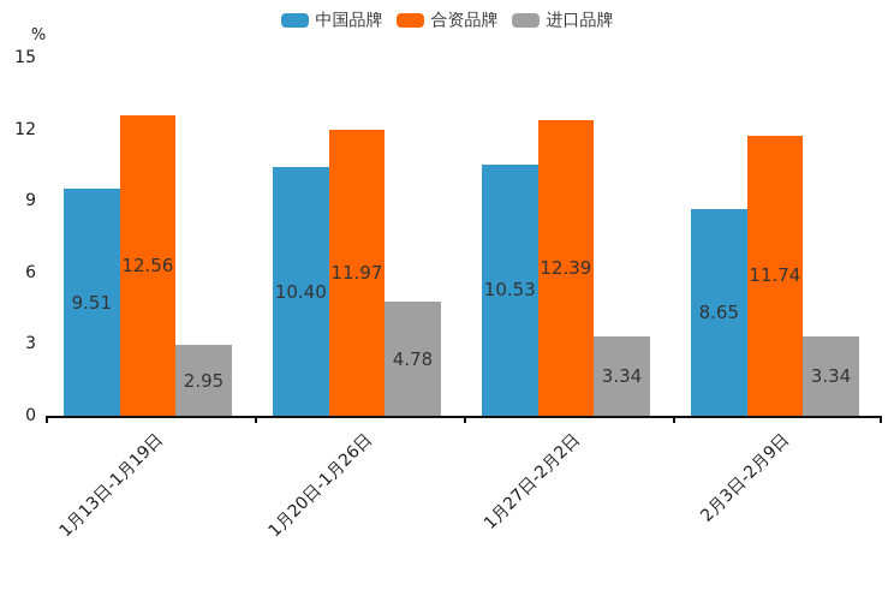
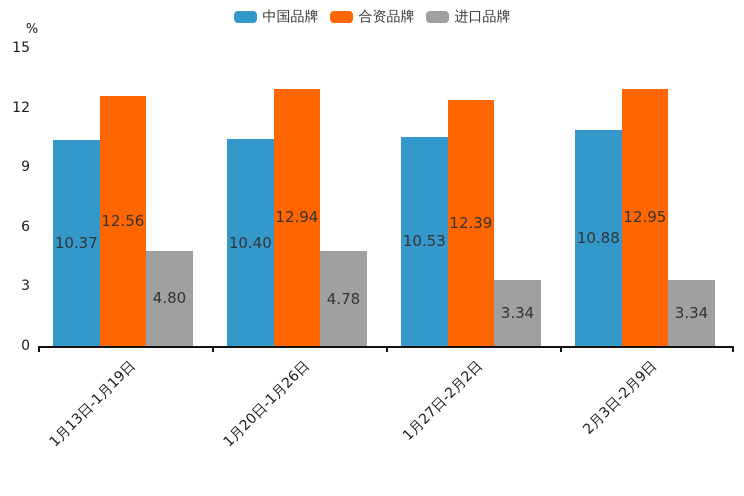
中国品牌/1月13日-1月19日: 9.51 -> 10.37
进口品牌/1月13日-1月19日: 2.95 -> 4.80
合资品牌/1月20日-1月26日: 11.97 -> 12.94
中国品牌/2月3日-2月9日: 8.65 -> 10.88
合资品牌/2月3日-2月9日: 11.74 -> 12.95
